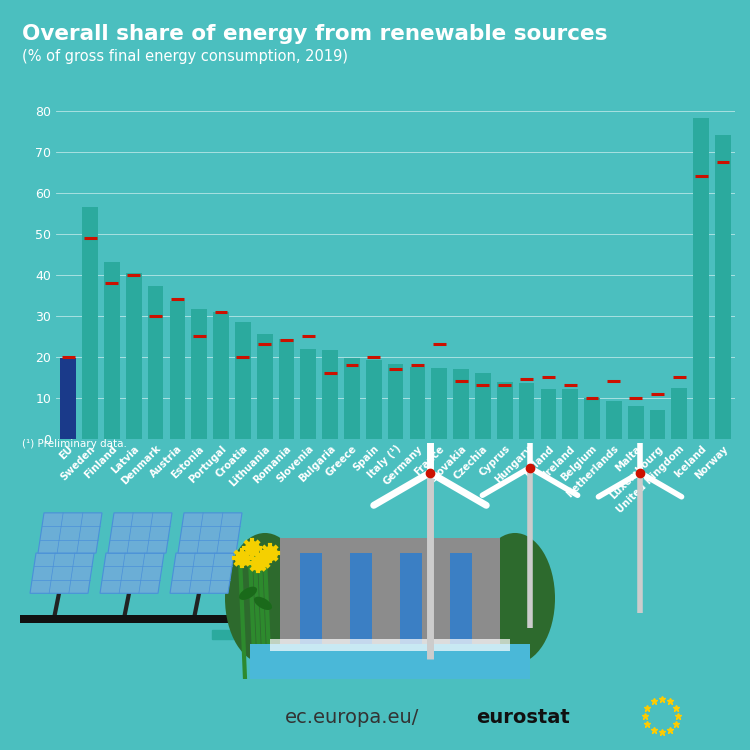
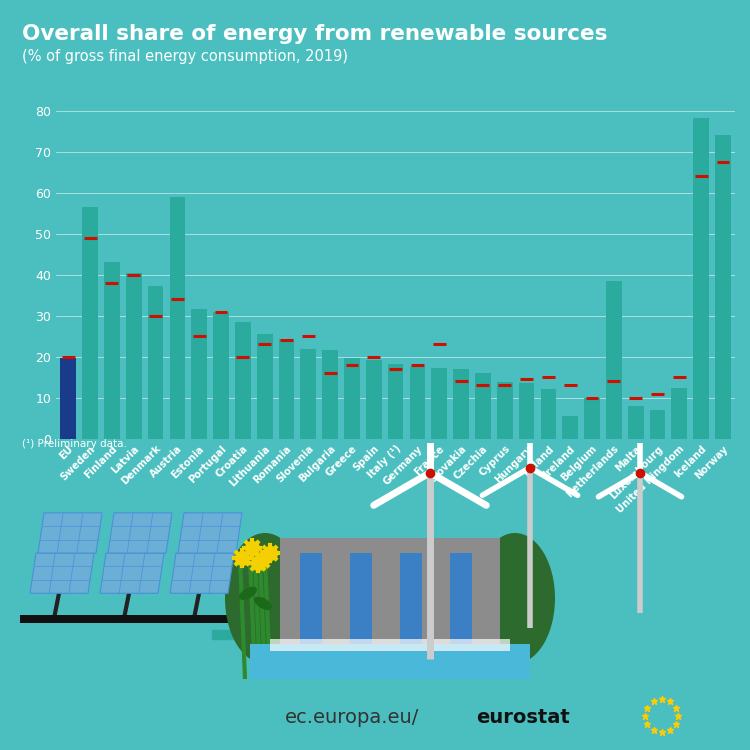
Austria: 33.6 -> 59.0
Ireland: 12.1 -> 5.5
Netherlands: 9.1 -> 38.5
